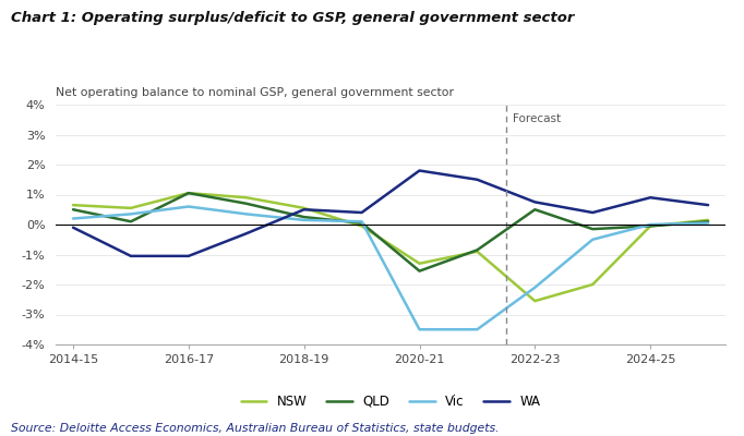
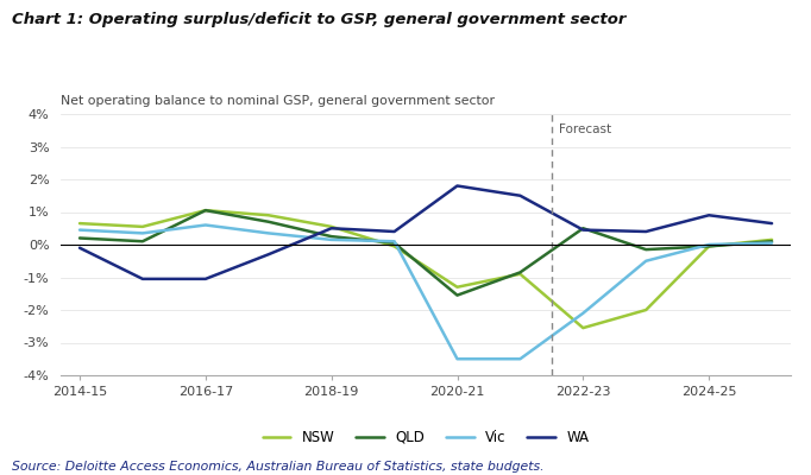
QLD/2014-15: 0.50% -> 0.20%
Vic/2014-15: 0.20% -> 0.45%
WA/2022-23: 0.75% -> 0.45%
